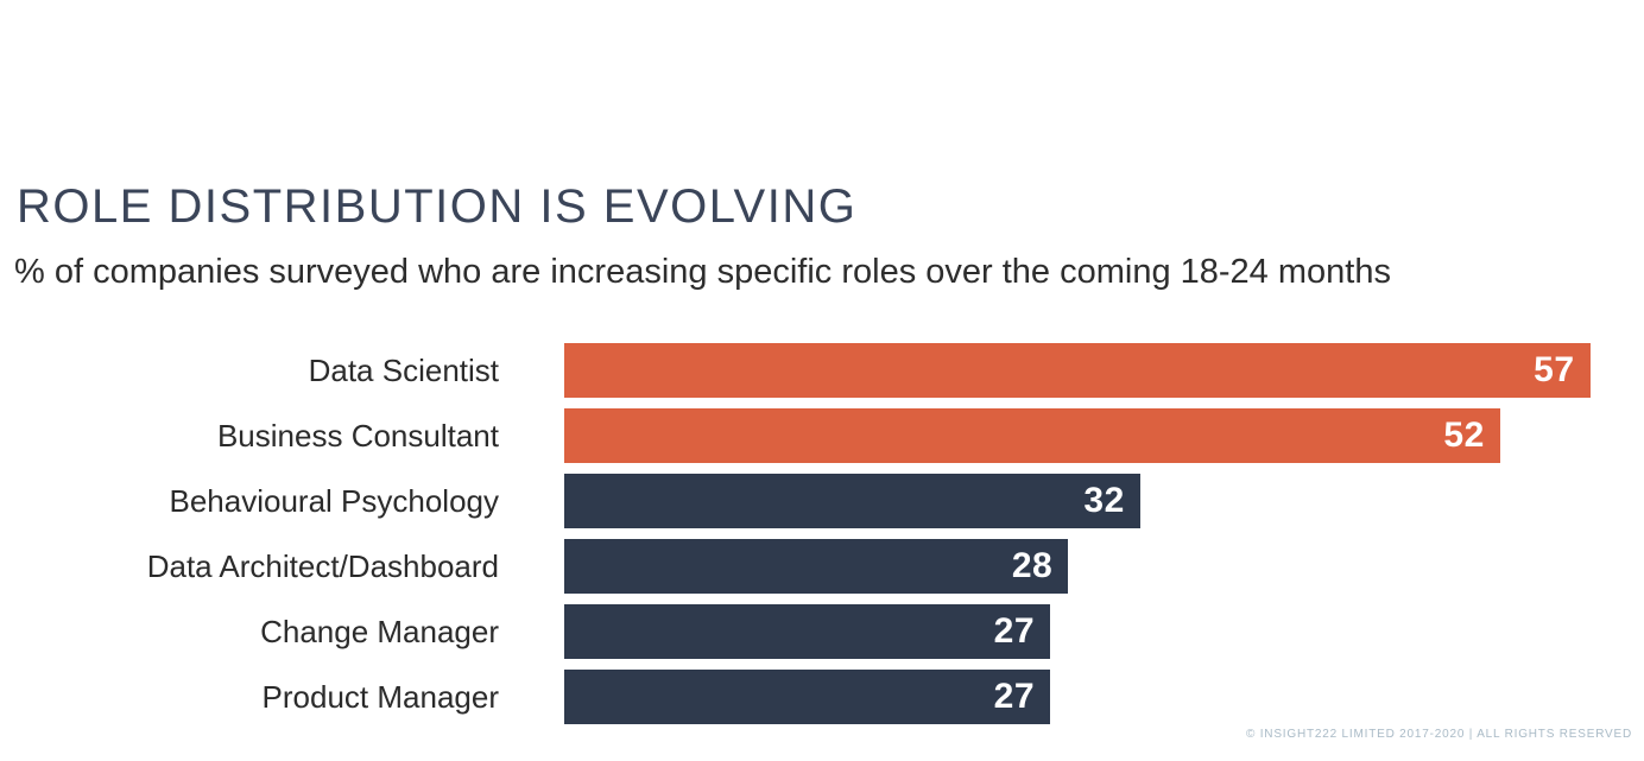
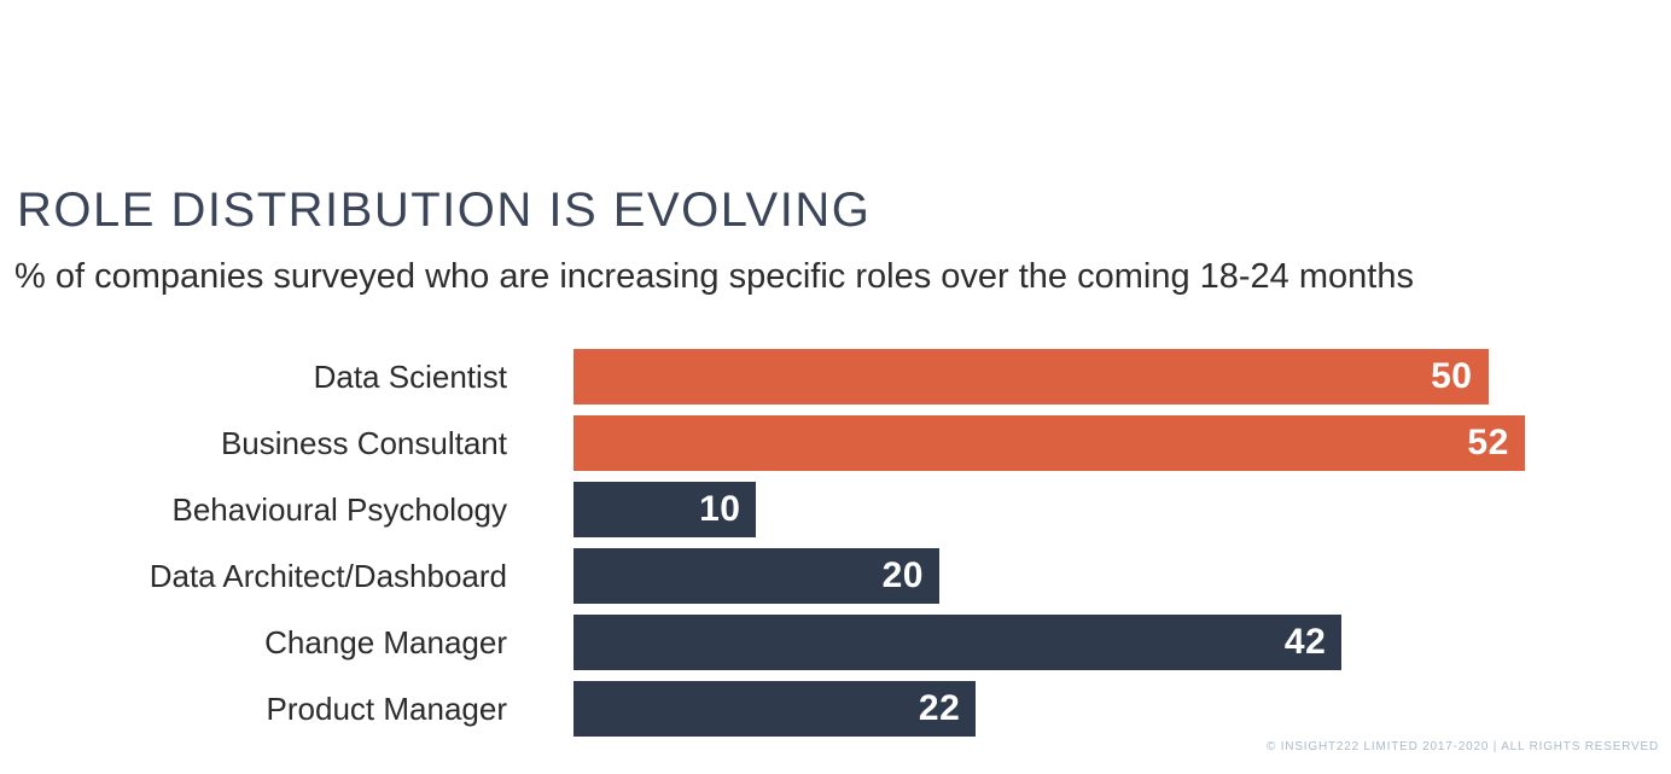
Data Scientist: 57 -> 50
Behavioural Psychology: 32 -> 10
Data Architect/Dashboard: 28 -> 20
Change Manager: 27 -> 42
Product Manager: 27 -> 22
